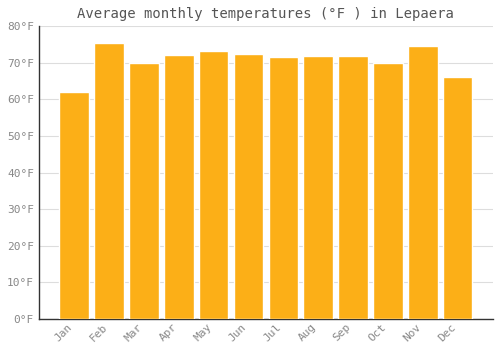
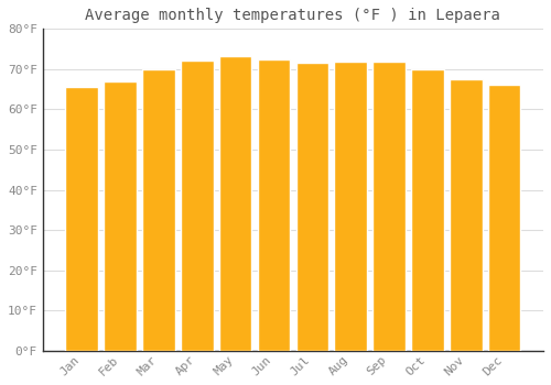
Jan: 62.0°F -> 65.5°F
Feb: 75.5°F -> 67.0°F
Nov: 74.5°F -> 67.5°F
